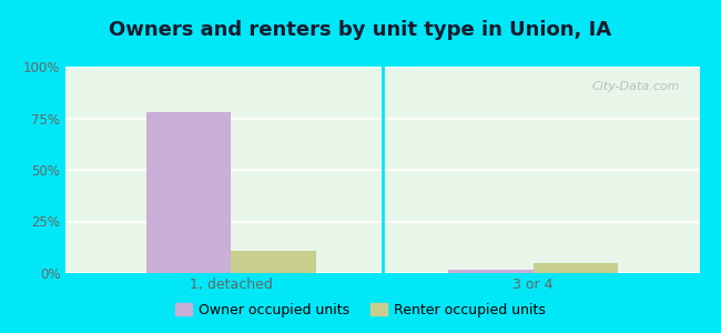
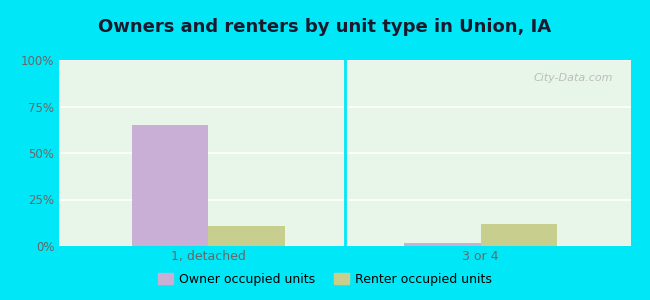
Owner occupied units/1, detached: 78% -> 65%
Renter occupied units/3 or 4: 5% -> 12%
